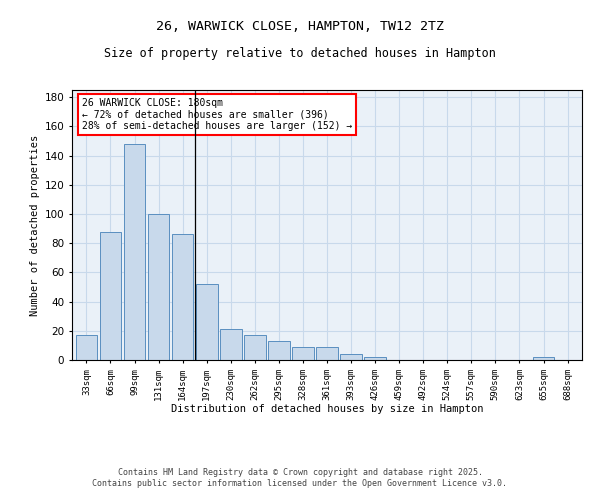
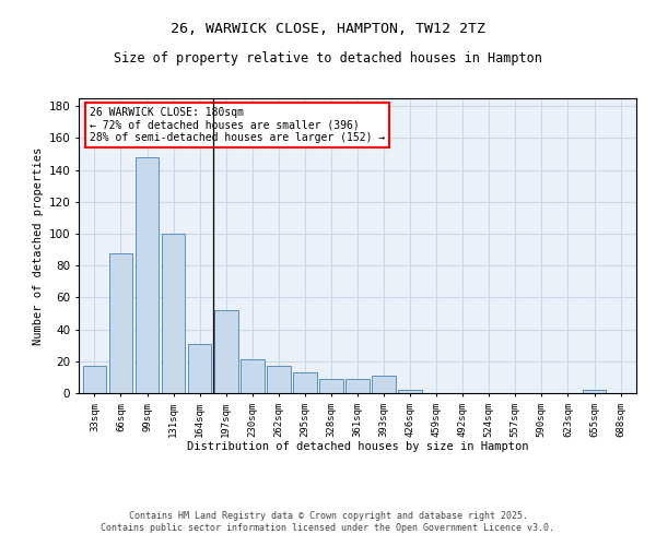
164sqm: 86 -> 31
393sqm: 4 -> 11
